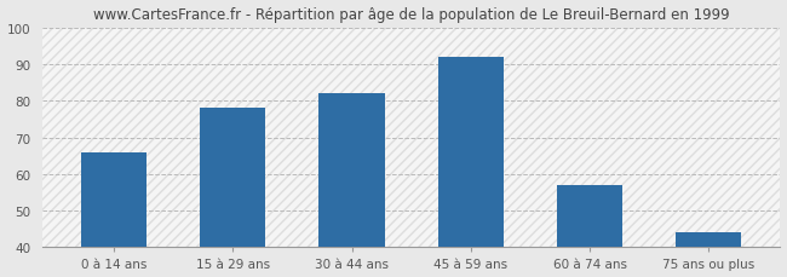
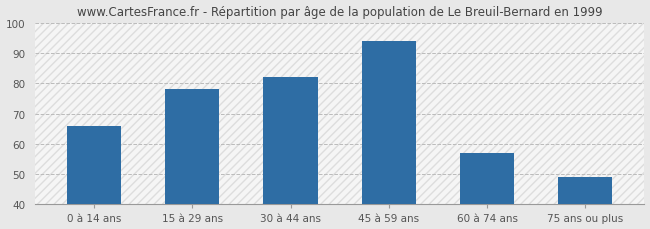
45 à 59 ans: 92 -> 94
75 ans ou plus: 44 -> 49
